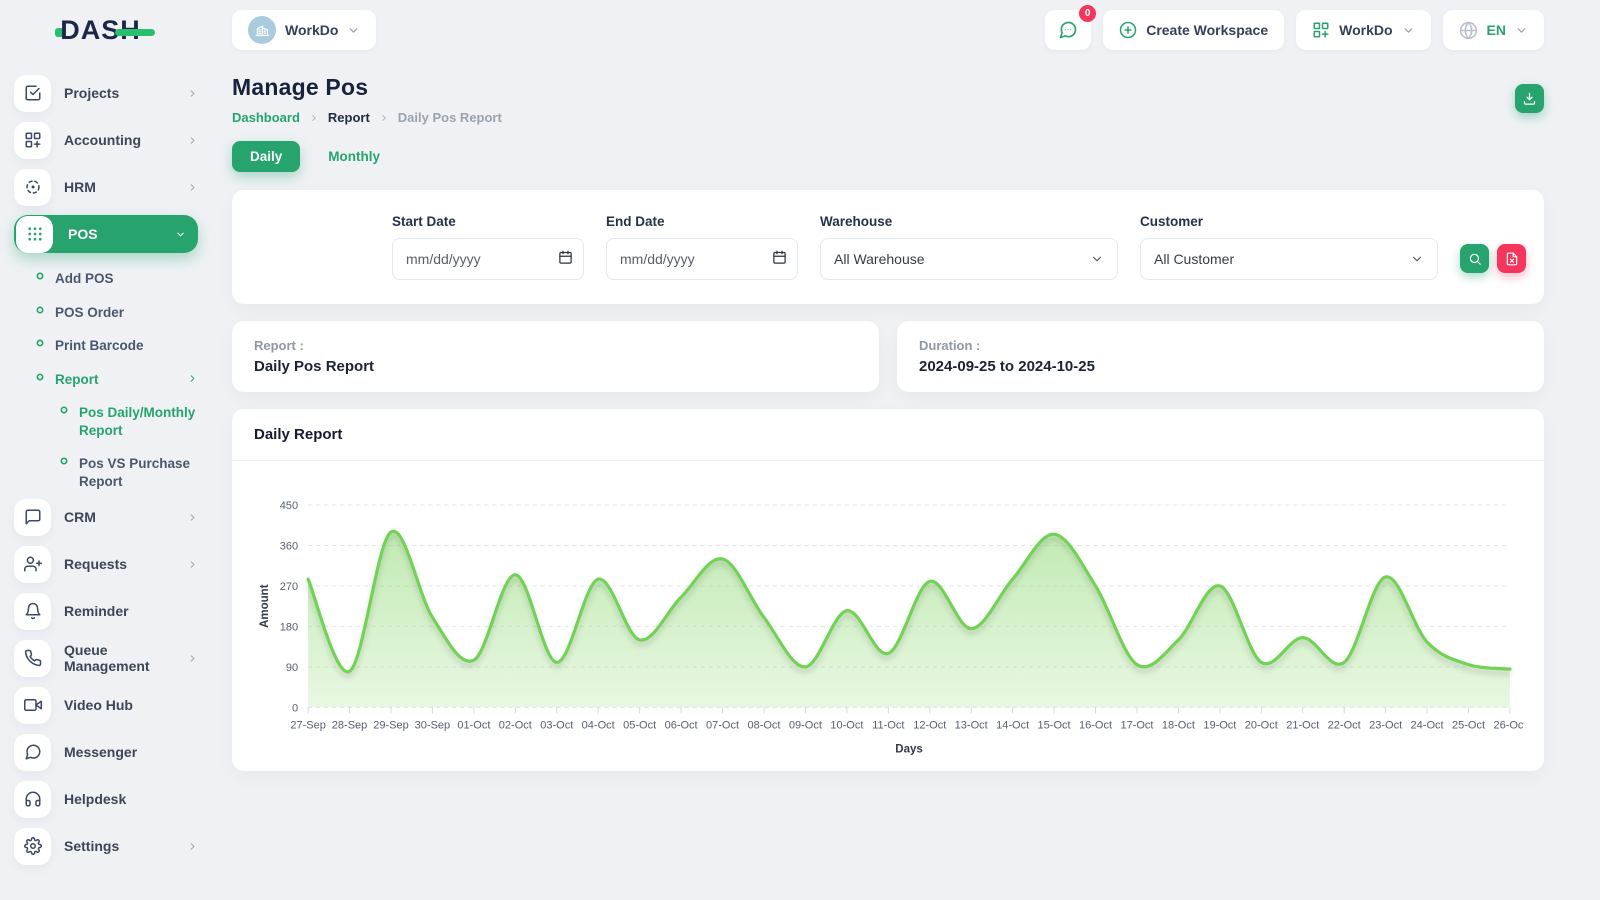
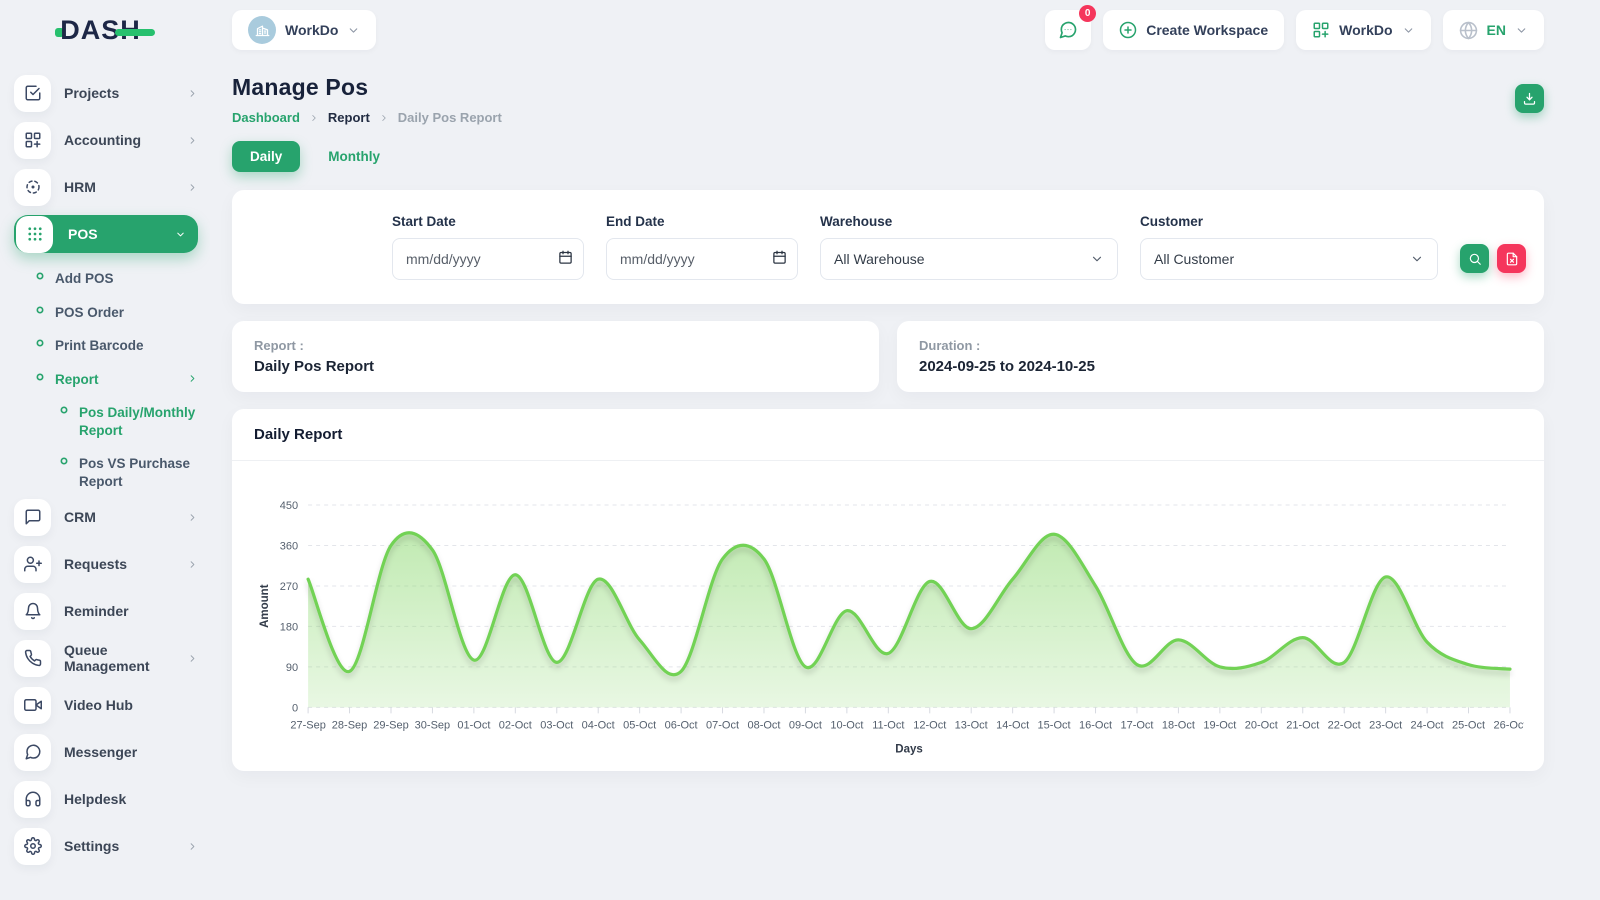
29-Sep: 390 -> 360
30-Sep: 200 -> 350
06-Oct: 240 -> 80
08-Oct: 200 -> 330
19-Oct: 270 -> 90
